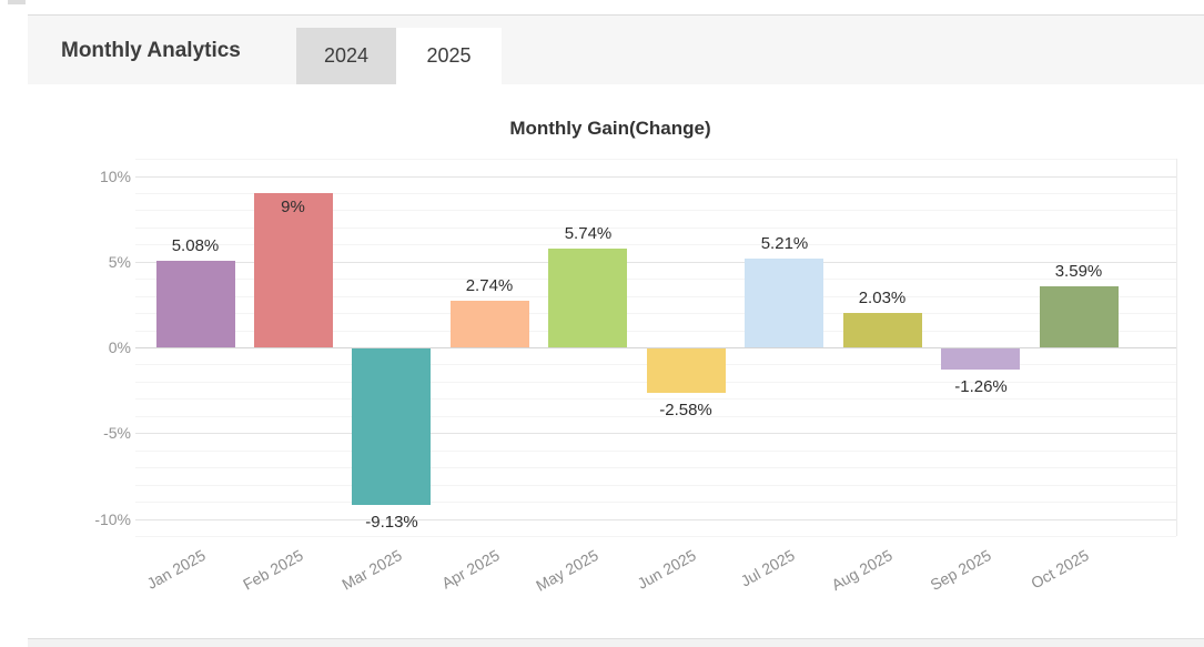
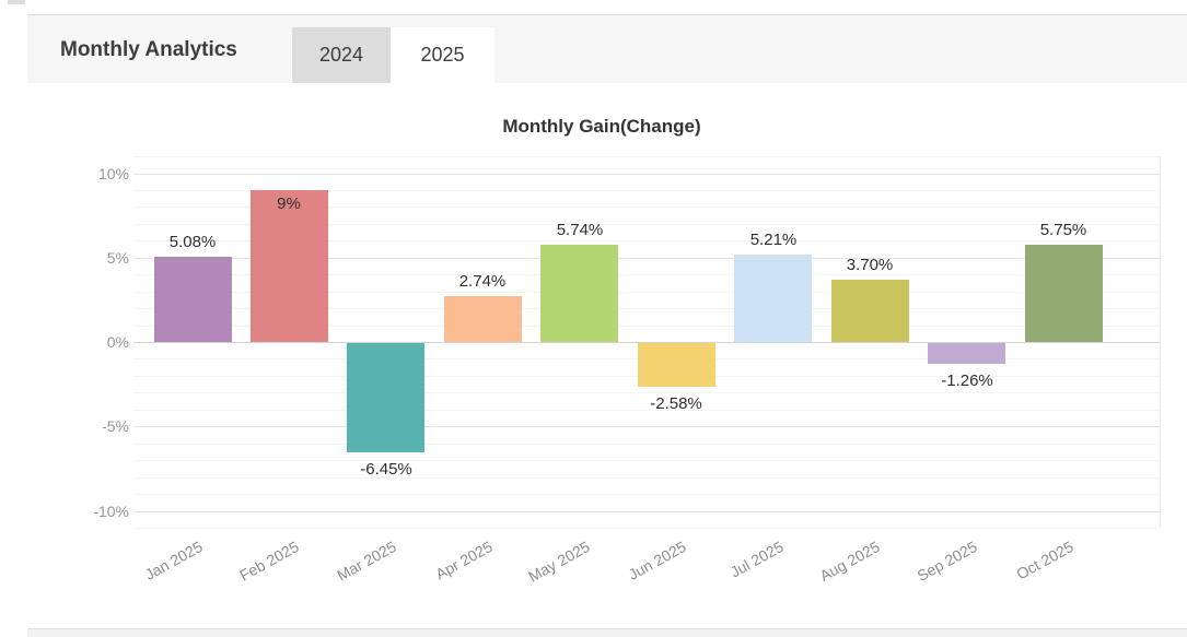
Mar 2025: -9.13% -> -6.45%
Aug 2025: 2.03% -> 3.70%
Oct 2025: 3.59% -> 5.75%
